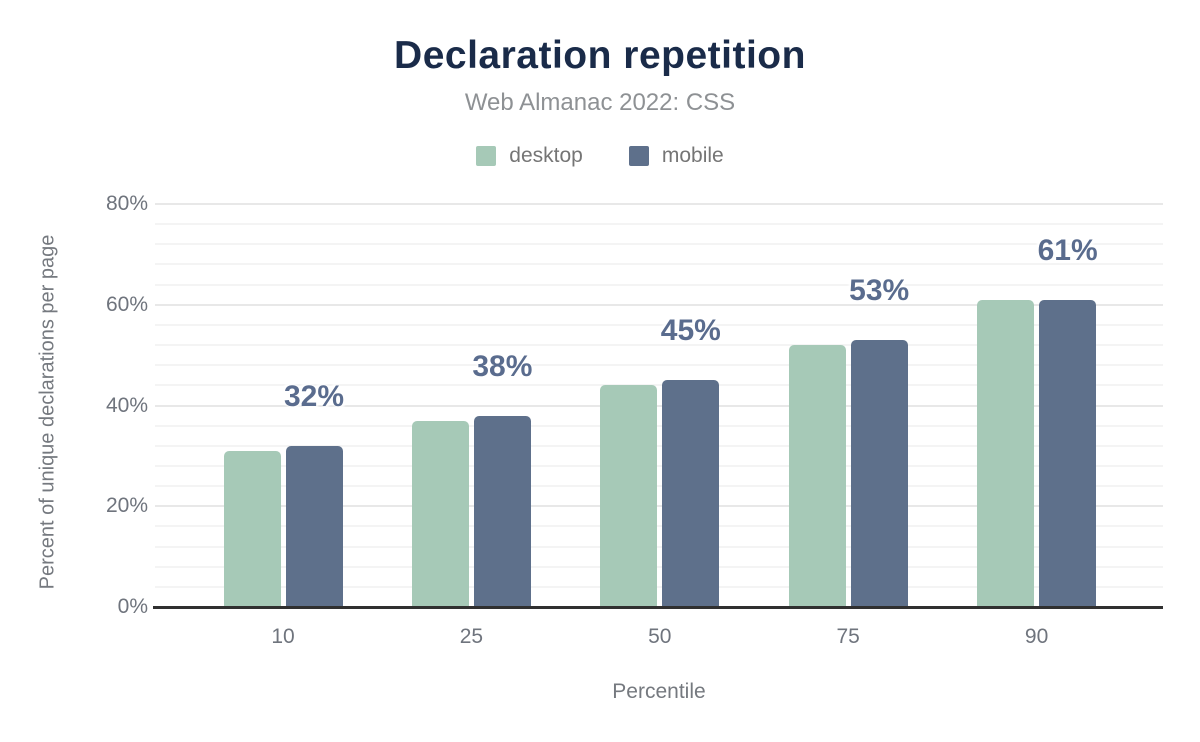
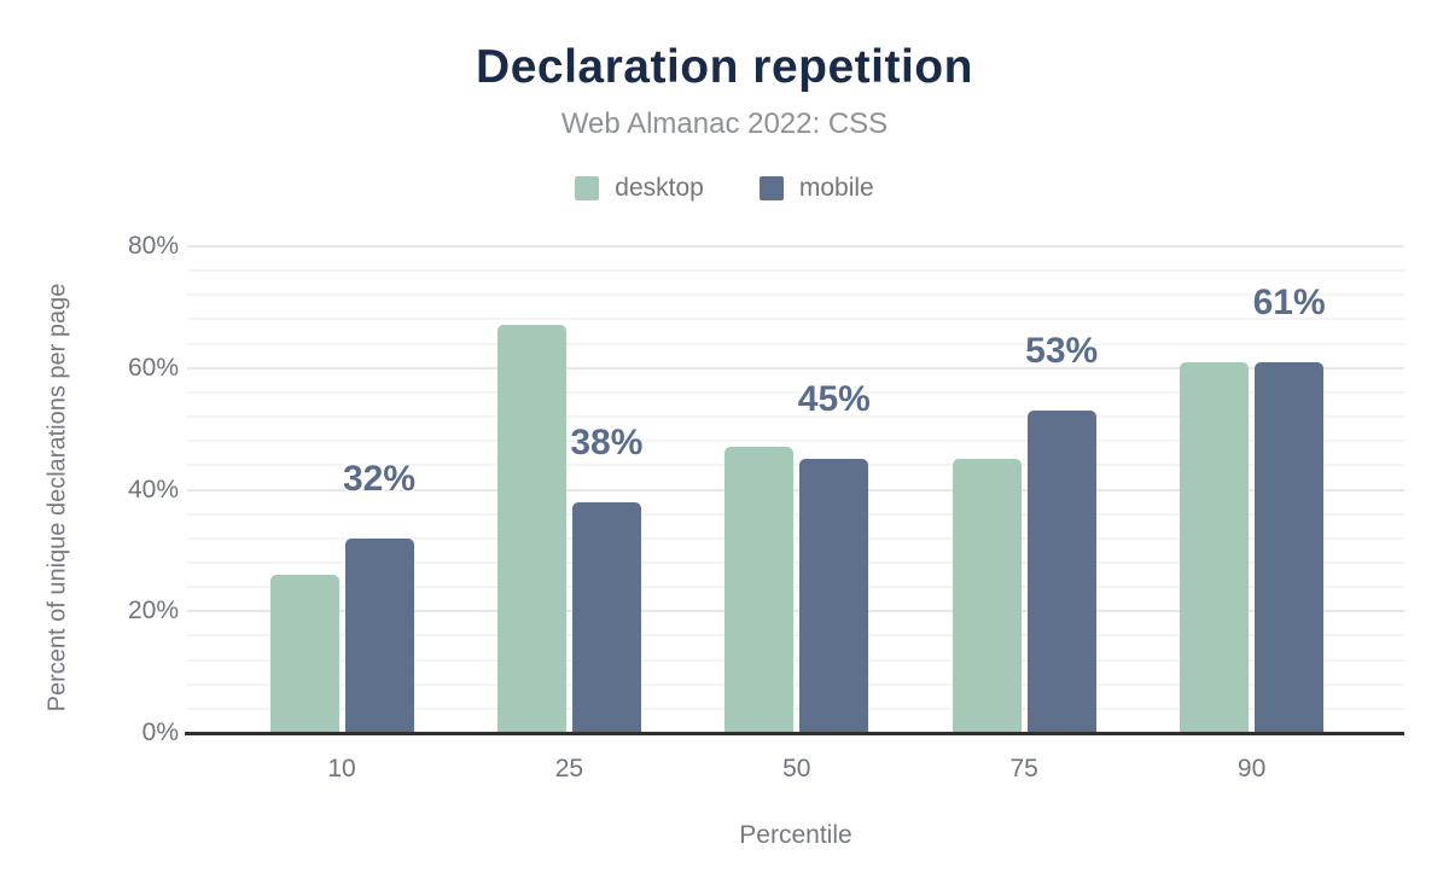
desktop/10: 31% -> 26%
desktop/25: 37% -> 67%
desktop/50: 44% -> 47%
desktop/75: 52% -> 45%
